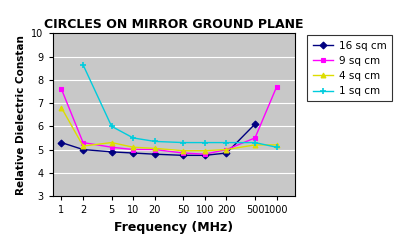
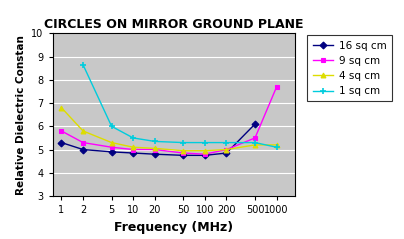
9 sq cm/1: 7.60 -> 5.80
4 sq cm/2: 5.15 -> 5.80
